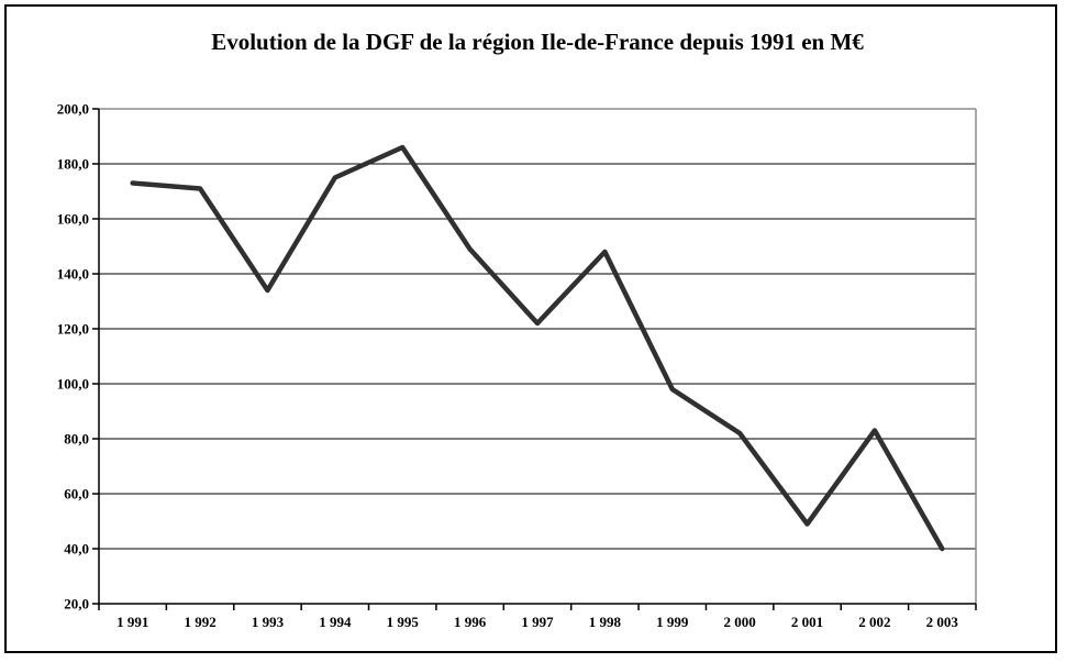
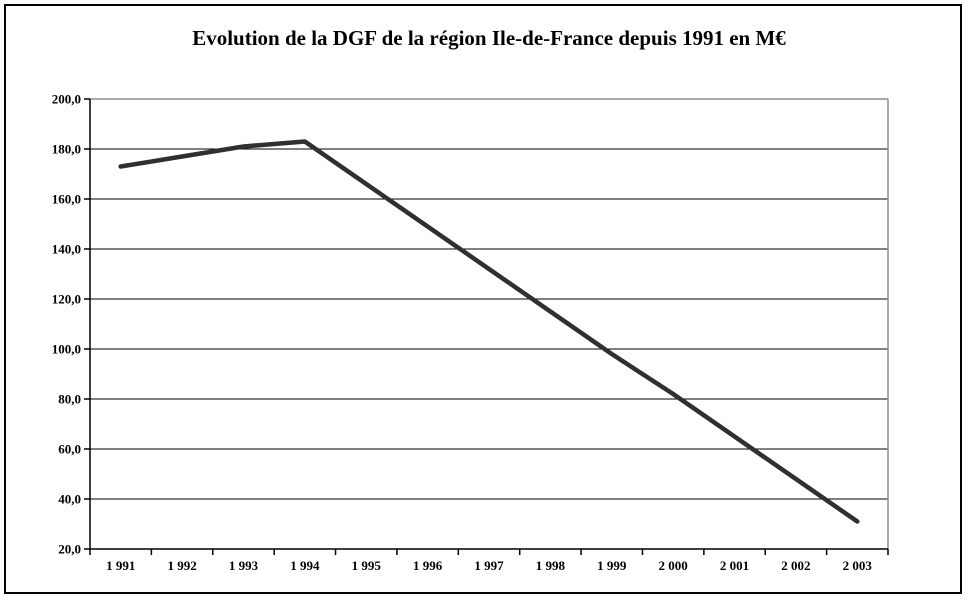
1 992: 171 -> 177
1 993: 134 -> 181
1 994: 175 -> 183
1 995: 186 -> 166
1 997: 122 -> 132
1 998: 148 -> 115
2 001: 49 -> 65
2 002: 83 -> 48
2 003: 40 -> 31
